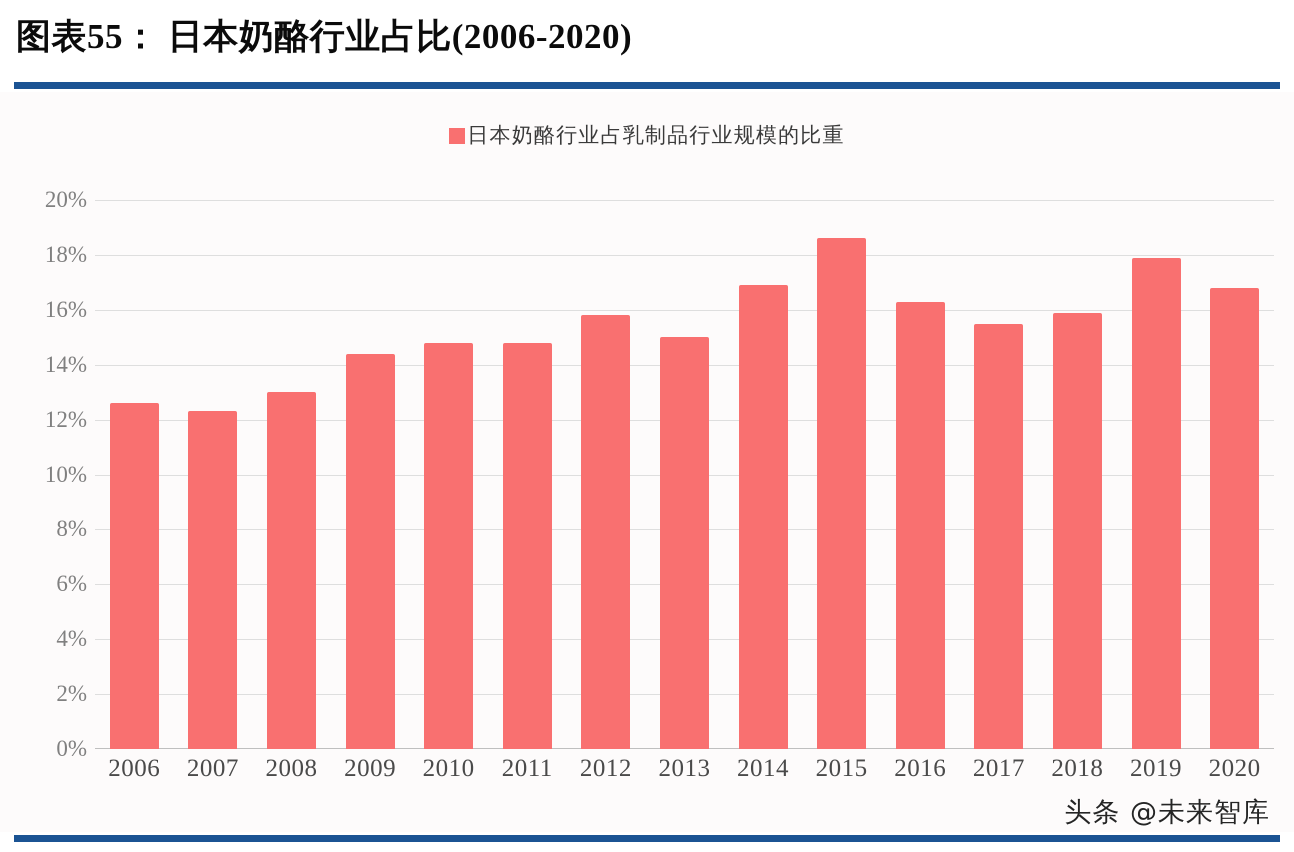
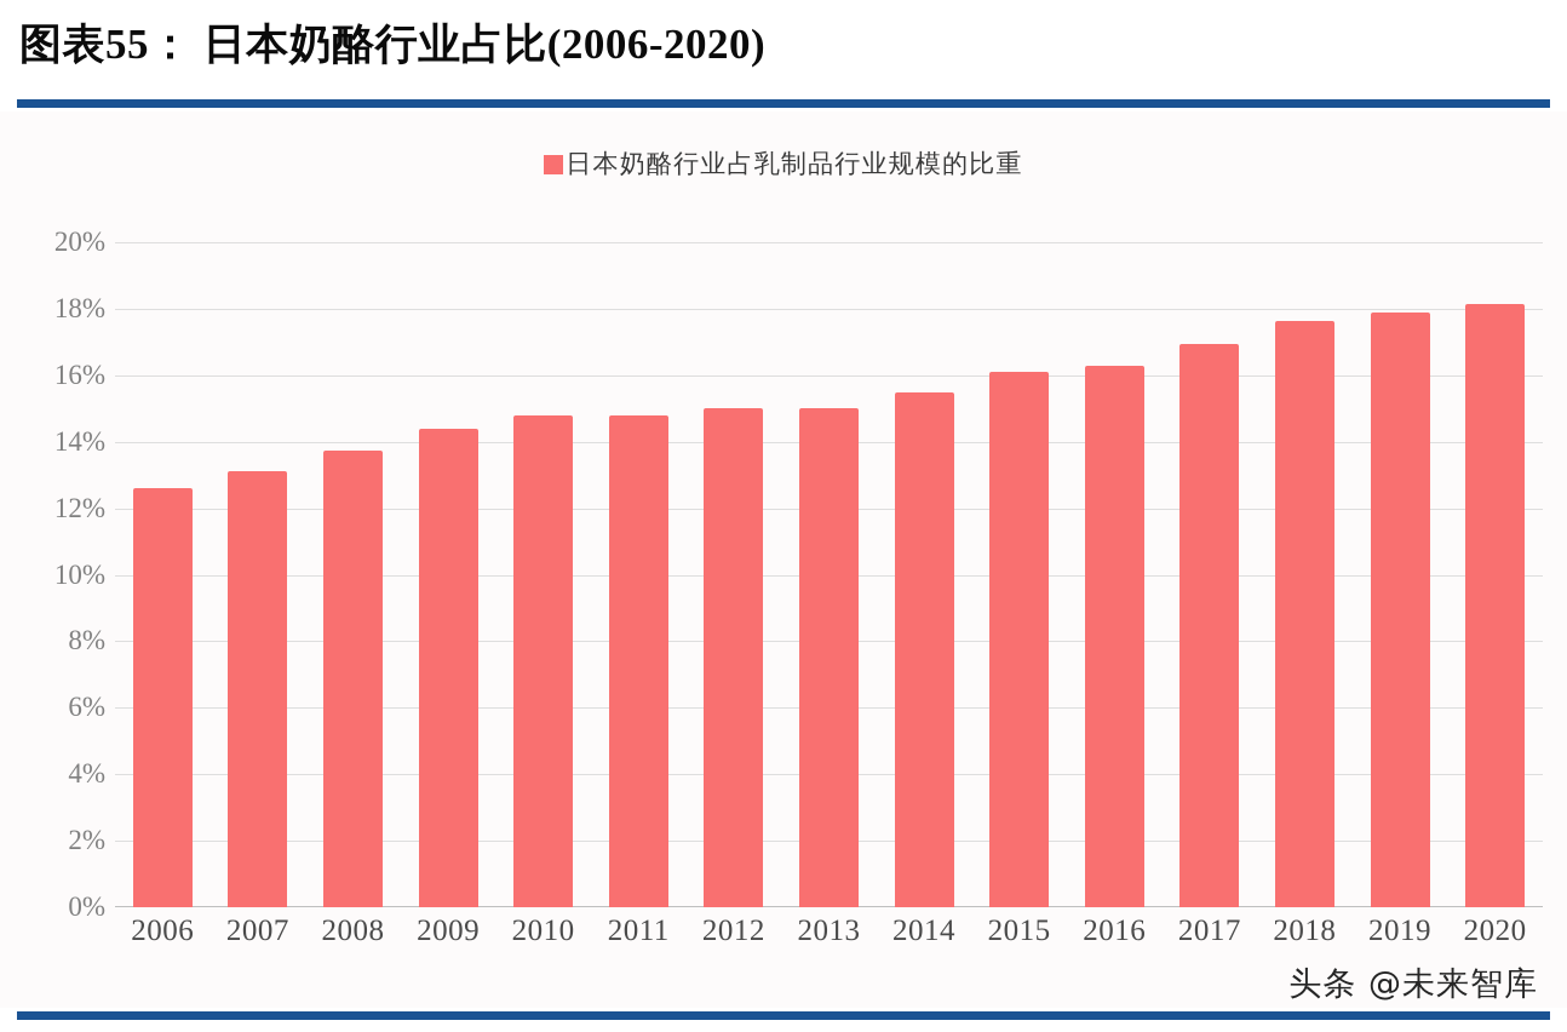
2007: 12.3% -> 13.1%
2008: 13.0% -> 13.8%
2012: 15.8% -> 15.0%
2014: 16.9% -> 15.5%
2015: 18.6% -> 16.1%
2017: 15.5% -> 16.9%
2018: 15.9% -> 17.6%
2020: 16.8% -> 18.1%
